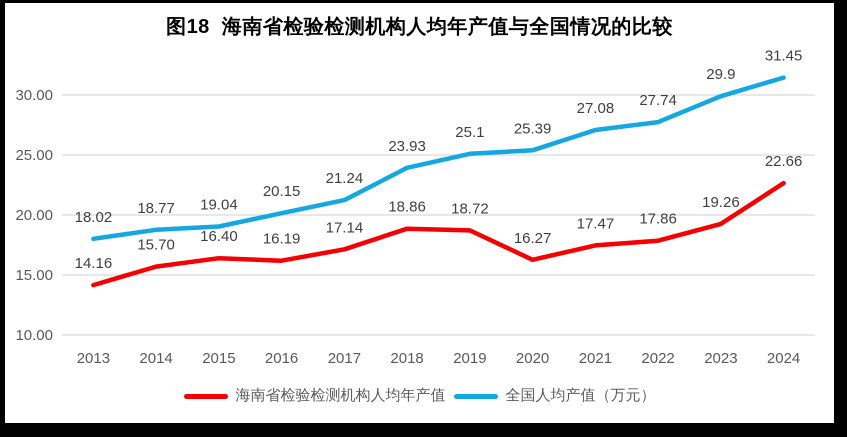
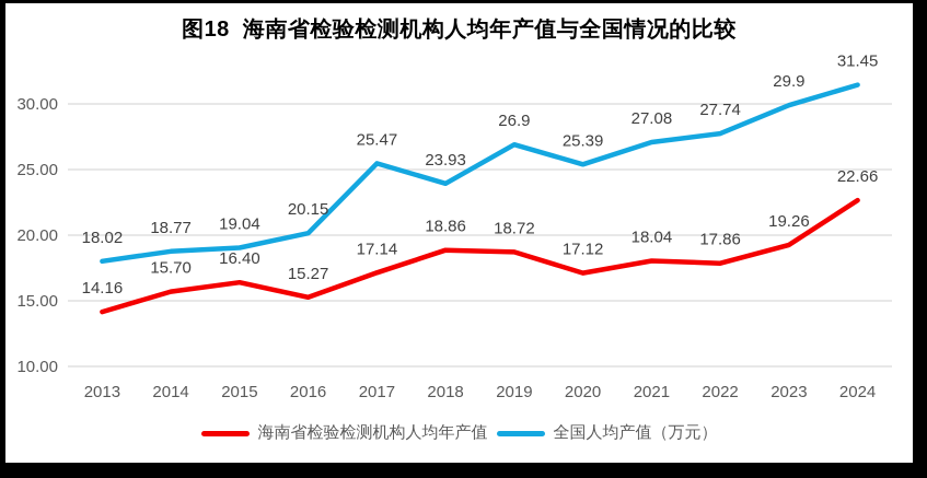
海南省检验检测机构人均年产值/2016: 16.19 -> 15.27
全国人均产值（万元）/2017: 21.24 -> 25.47
全国人均产值（万元）/2019: 25.1 -> 26.9
海南省检验检测机构人均年产值/2020: 16.27 -> 17.12
海南省检验检测机构人均年产值/2021: 17.47 -> 18.04
